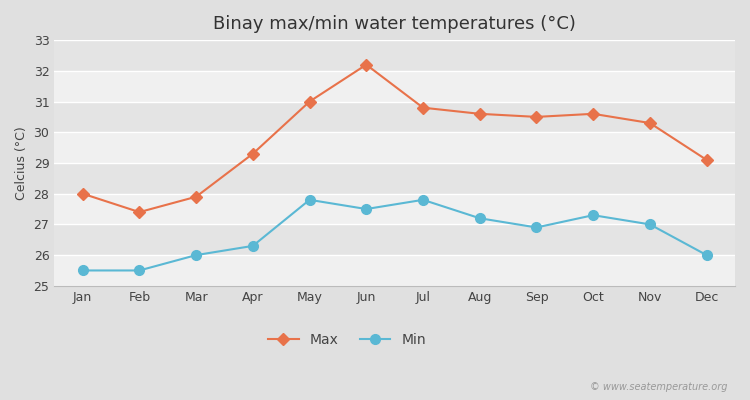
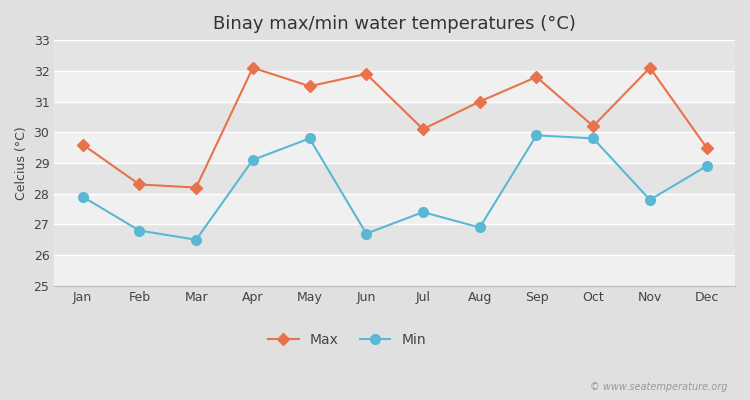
Max/Jan: 28.0 -> 29.6
Min/Jan: 25.5 -> 27.9
Max/Feb: 27.4 -> 28.3
Min/Feb: 25.5 -> 26.8
Max/Mar: 27.9 -> 28.2
Min/Mar: 26.0 -> 26.5
Max/Apr: 29.3 -> 32.1
Min/Apr: 26.3 -> 29.1
Max/May: 31.0 -> 31.5
Min/May: 27.8 -> 29.8
Max/Jun: 32.2 -> 31.9
Min/Jun: 27.5 -> 26.7
Max/Jul: 30.8 -> 30.1
Min/Jul: 27.8 -> 27.4
Max/Aug: 30.6 -> 31.0
Min/Aug: 27.2 -> 26.9
Max/Sep: 30.5 -> 31.8
Min/Sep: 26.9 -> 29.9
Max/Oct: 30.6 -> 30.2
Min/Oct: 27.3 -> 29.8
Max/Nov: 30.3 -> 32.1
Min/Nov: 27.0 -> 27.8
Max/Dec: 29.1 -> 29.5
Min/Dec: 26.0 -> 28.9
